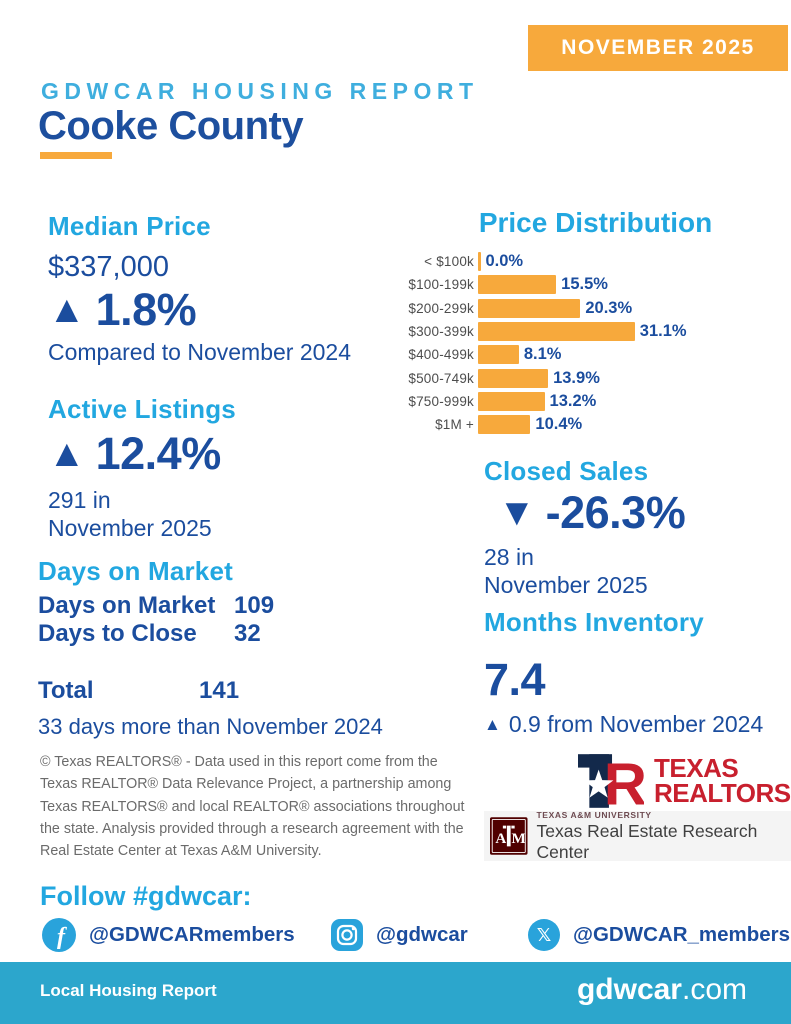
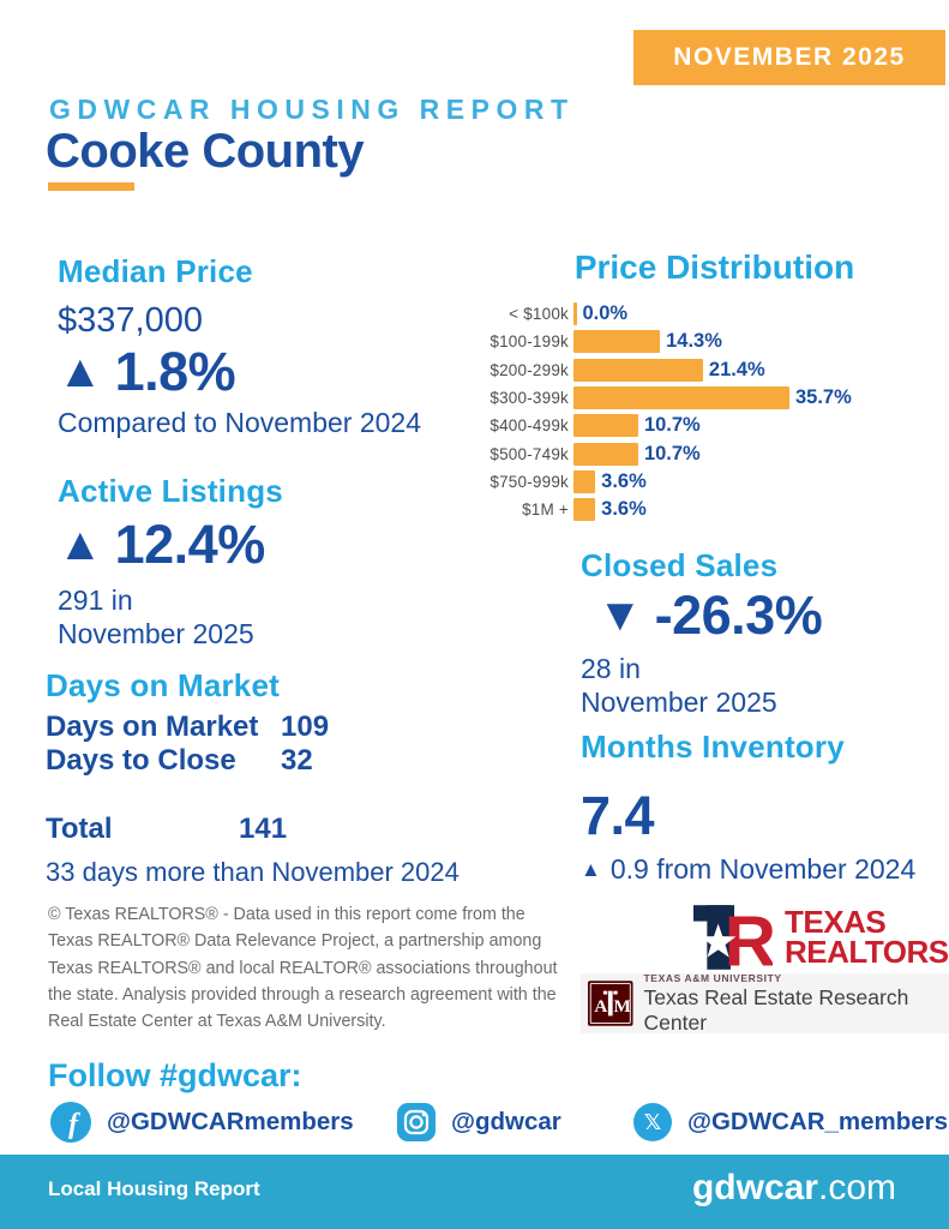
$100-199k: 15.5% -> 14.3%
$200-299k: 20.3% -> 21.4%
$300-399k: 31.1% -> 35.7%
$400-499k: 8.1% -> 10.7%
$500-749k: 13.9% -> 10.7%
$750-999k: 13.2% -> 3.6%
$1M +: 10.4% -> 3.6%
